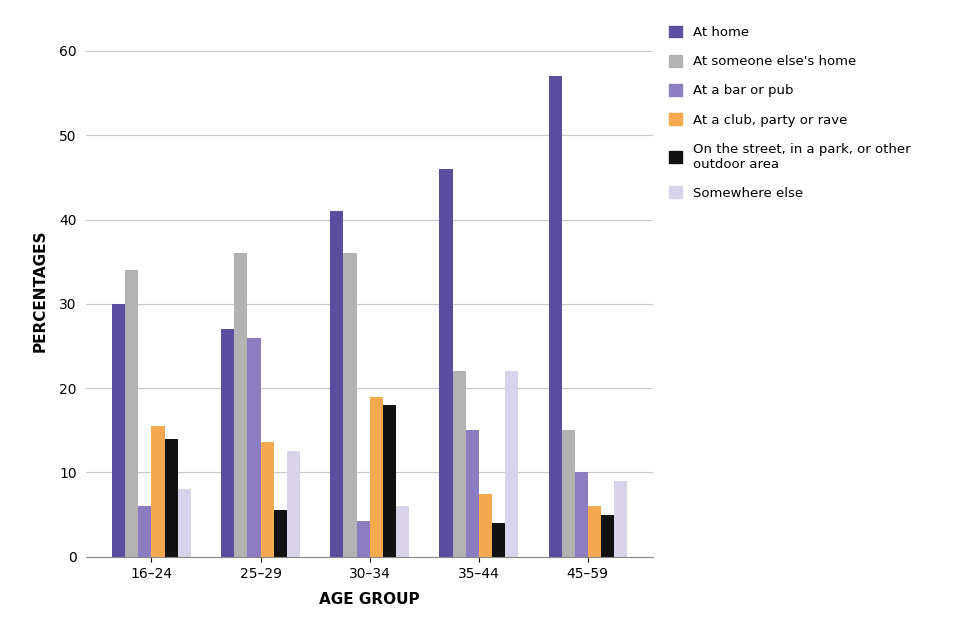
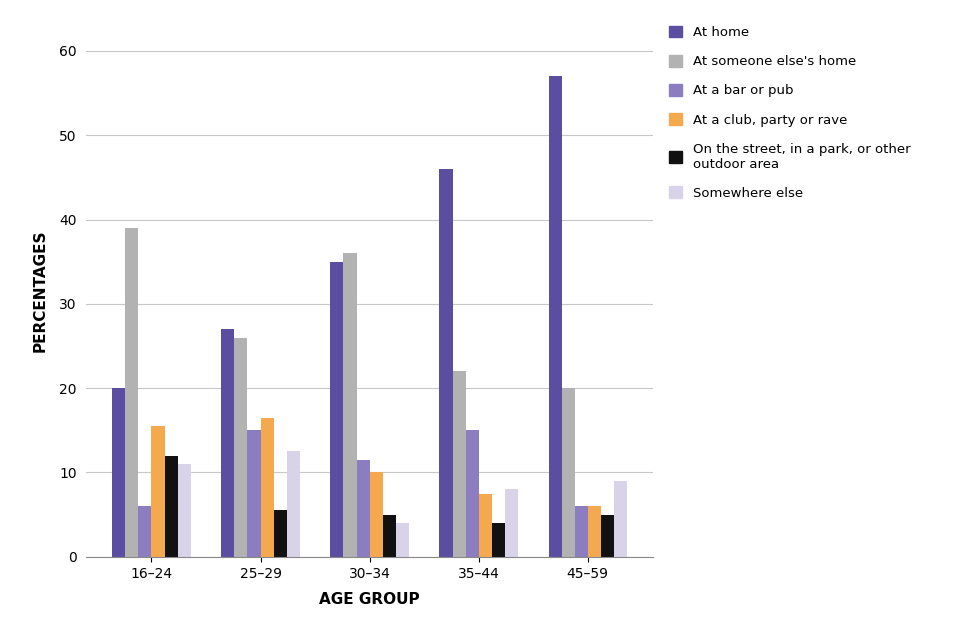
At home/16–24: 30 -> 20
At someone else's home/16–24: 34 -> 39
On the street, in a park, or other outdoor area/16–24: 14.0 -> 12.0
Somewhere else/16–24: 8.0 -> 11.0
At someone else's home/25–29: 36 -> 26
At a bar or pub/25–29: 26.0 -> 15.0
At a club, party or rave/25–29: 13.6 -> 16.5
At home/30–34: 41 -> 35
At a bar or pub/30–34: 4.2 -> 11.5
At a club, party or rave/30–34: 19.0 -> 10.0
On the street, in a park, or other outdoor area/30–34: 18.0 -> 5.0
Somewhere else/30–34: 6.0 -> 4.0
Somewhere else/35–44: 22.0 -> 8.0
At someone else's home/45–59: 15 -> 20
At a bar or pub/45–59: 10.0 -> 6.0
